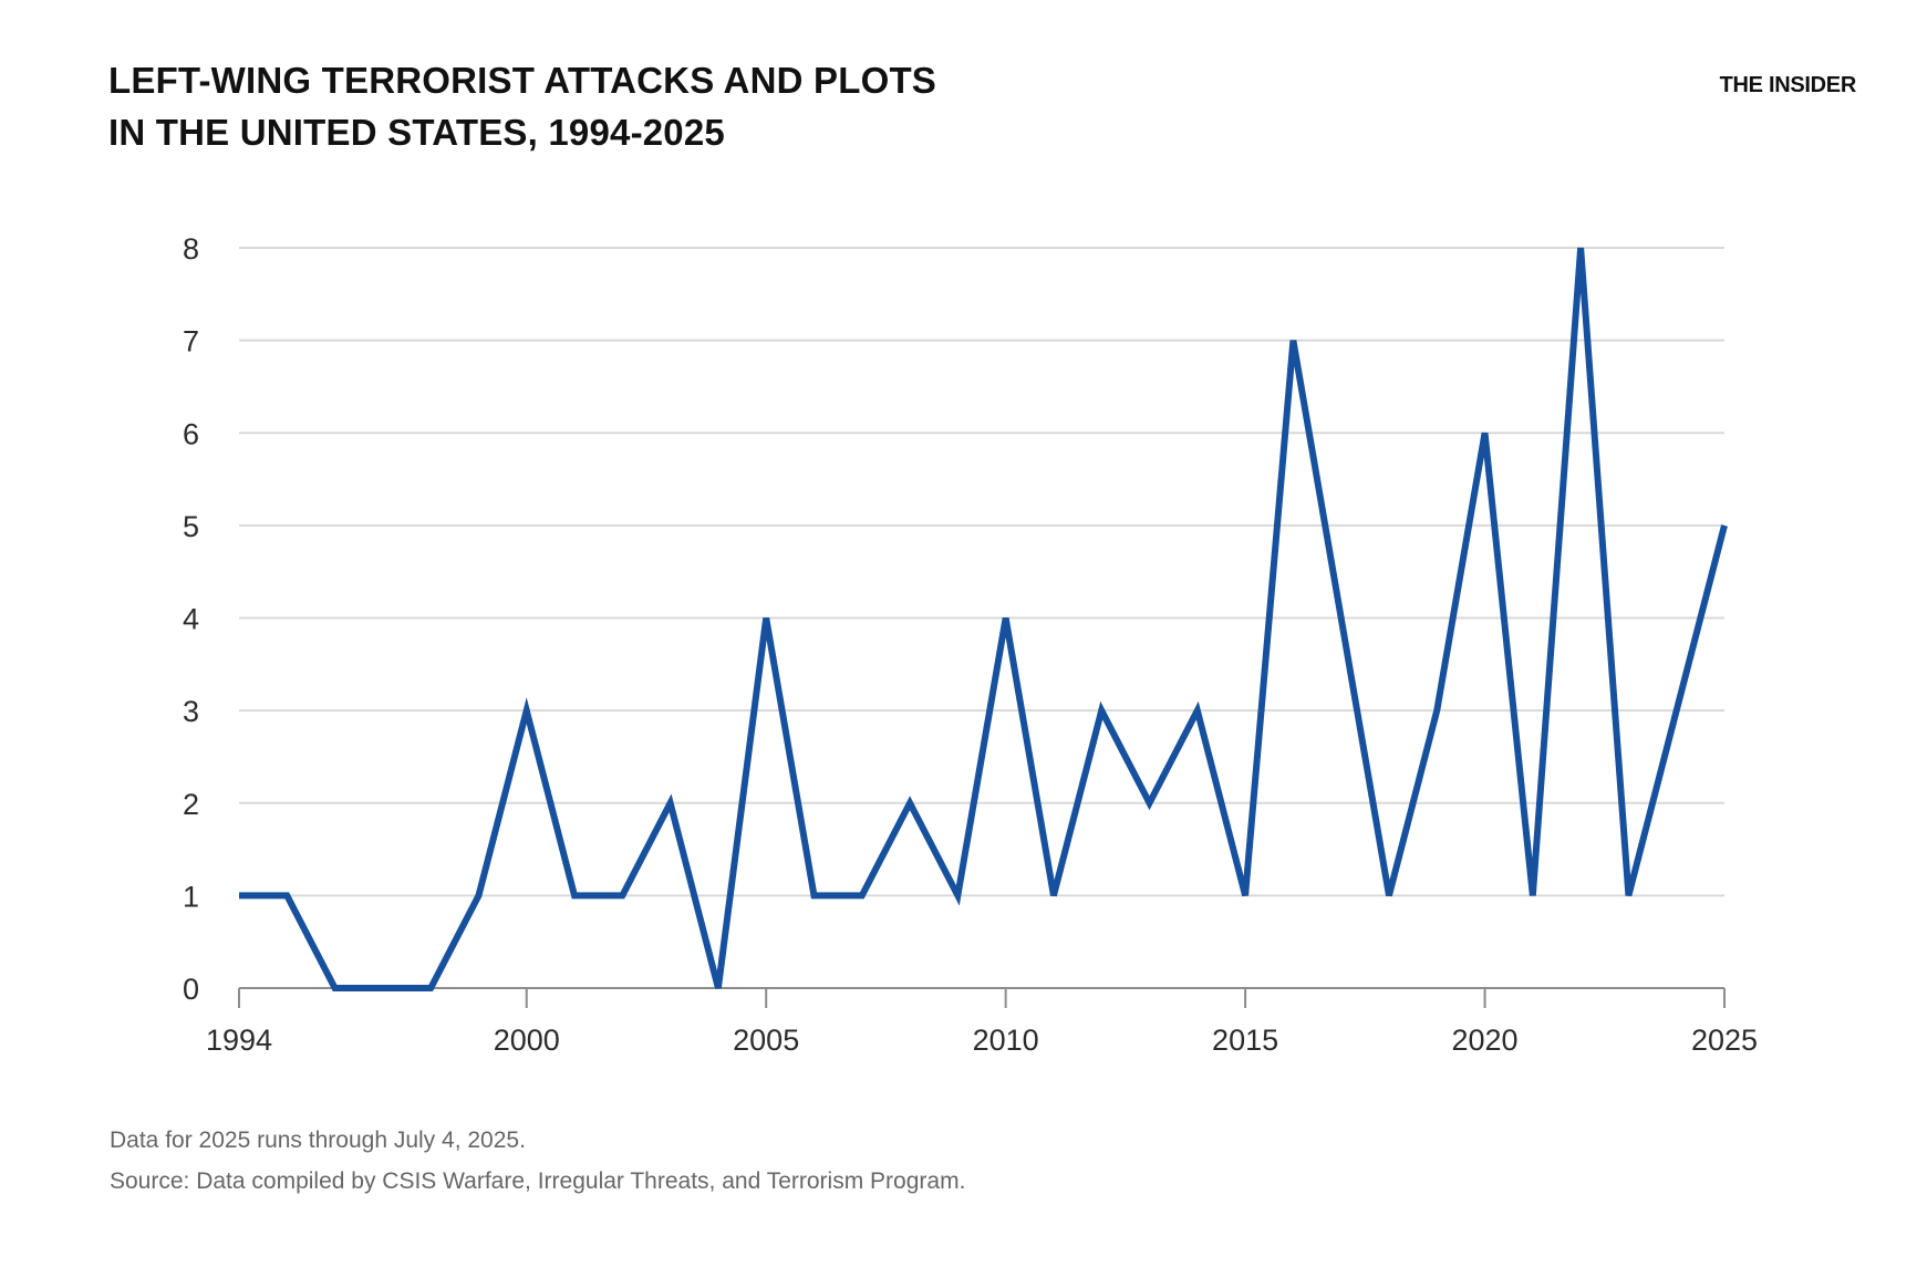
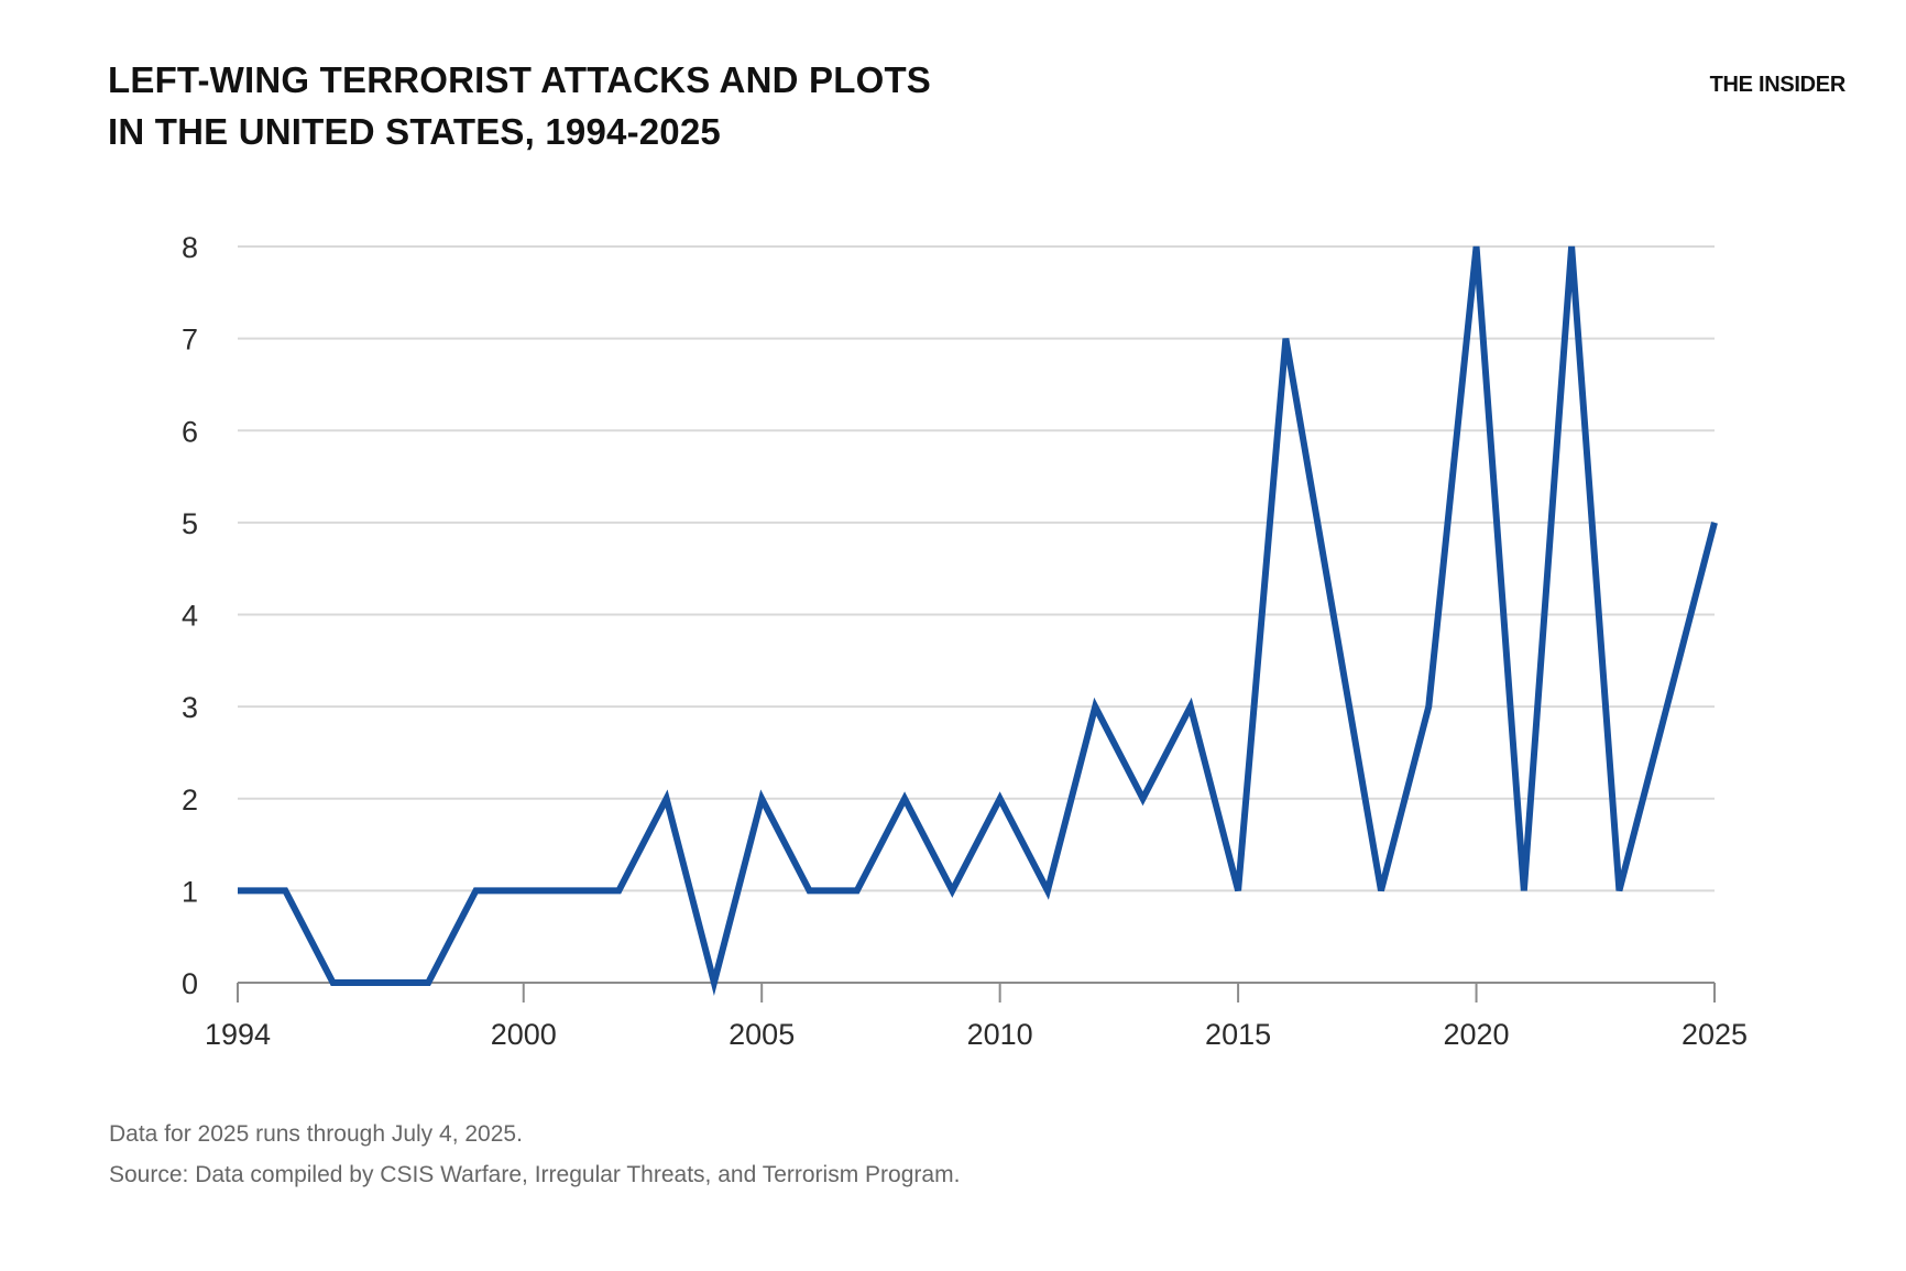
2000: 3 -> 1
2005: 4 -> 2
2010: 4 -> 2
2020: 6 -> 8
